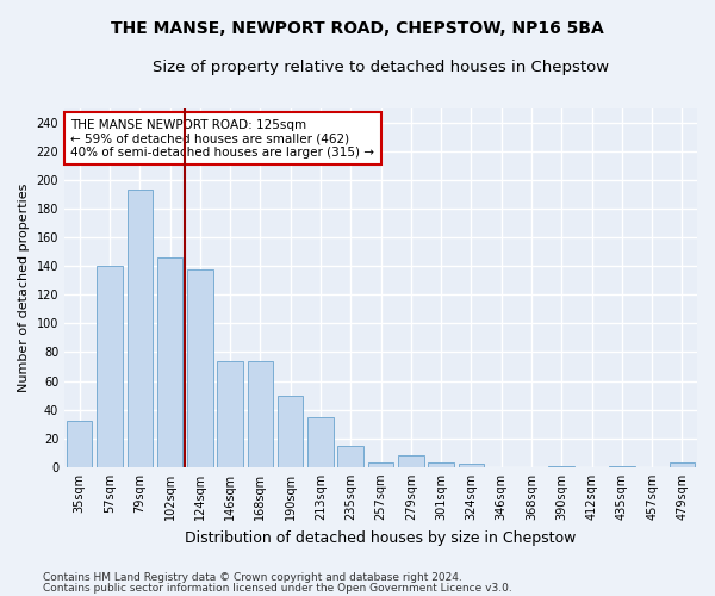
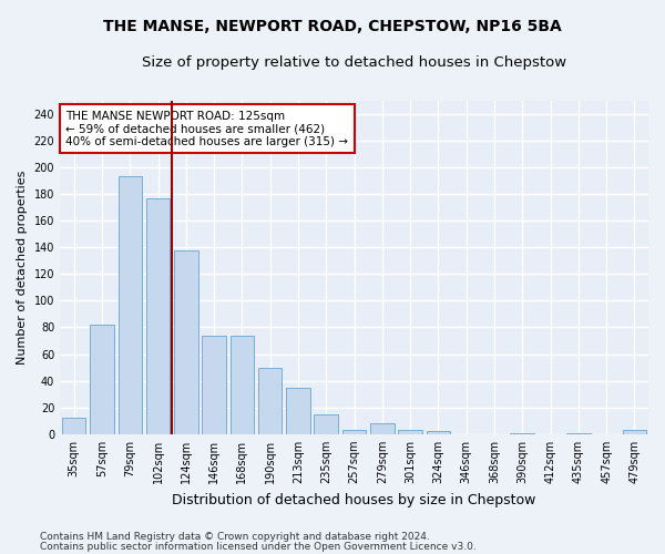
35sqm: 32 -> 12
57sqm: 140 -> 82
102sqm: 146 -> 177
